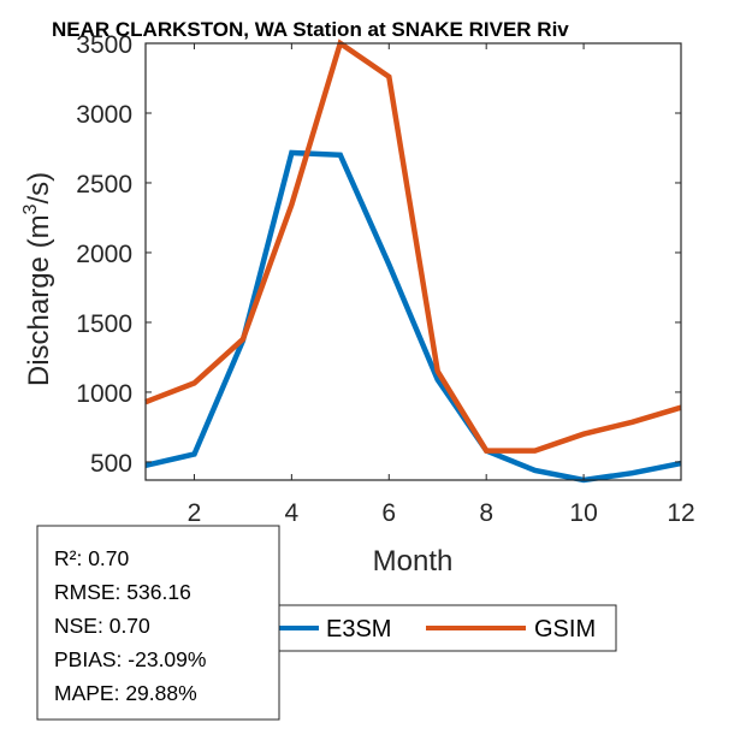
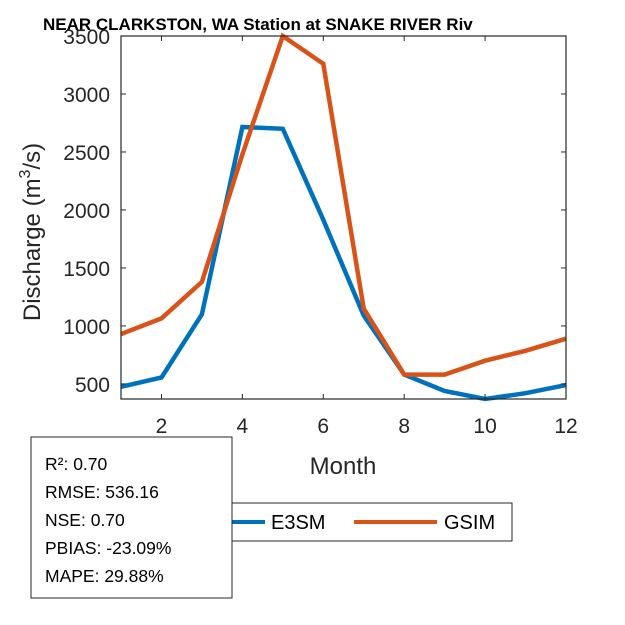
E3SM/3: 1370 -> 1100
GSIM/4: 2340 -> 2480
